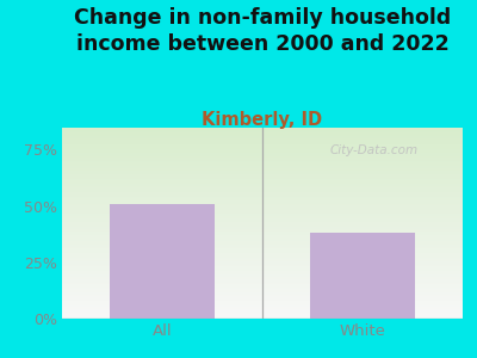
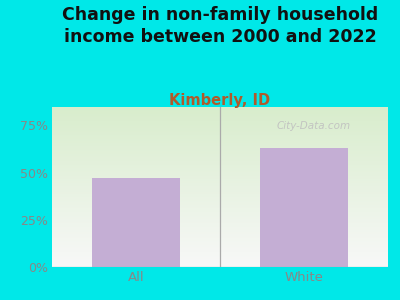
All: 51% -> 47%
White: 38% -> 63%
